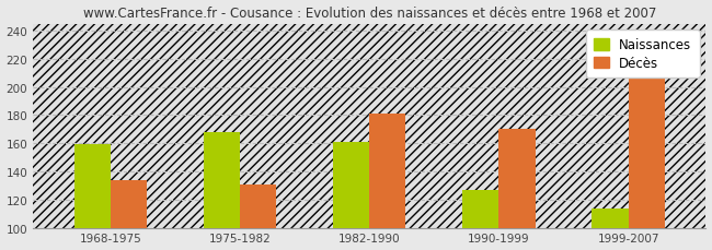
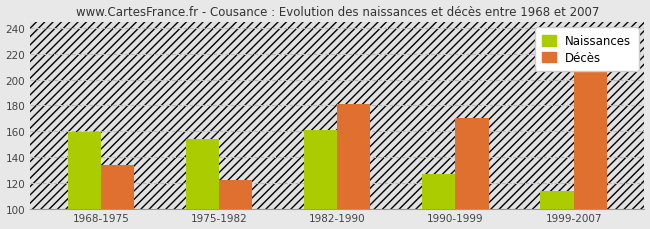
Naissances/1975-1982: 168 -> 154
Décès/1975-1982: 131 -> 122
